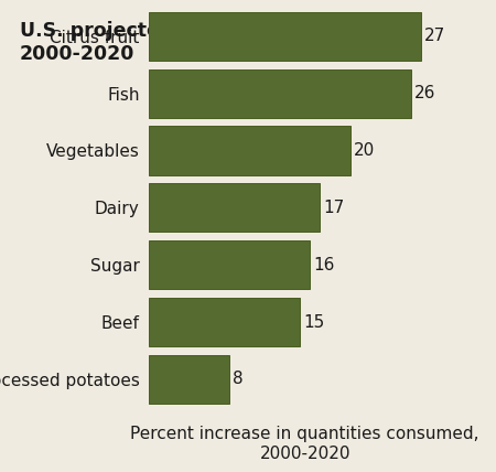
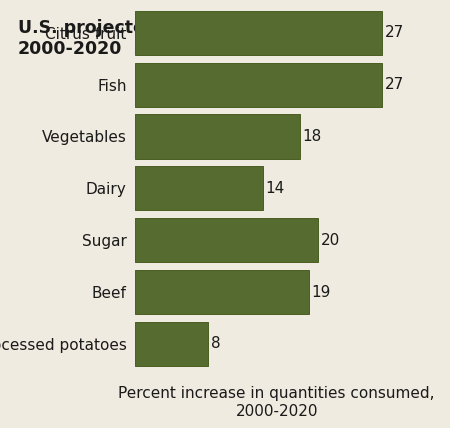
Fish: 26 -> 27
Vegetables: 20 -> 18
Dairy: 17 -> 14
Sugar: 16 -> 20
Beef: 15 -> 19
